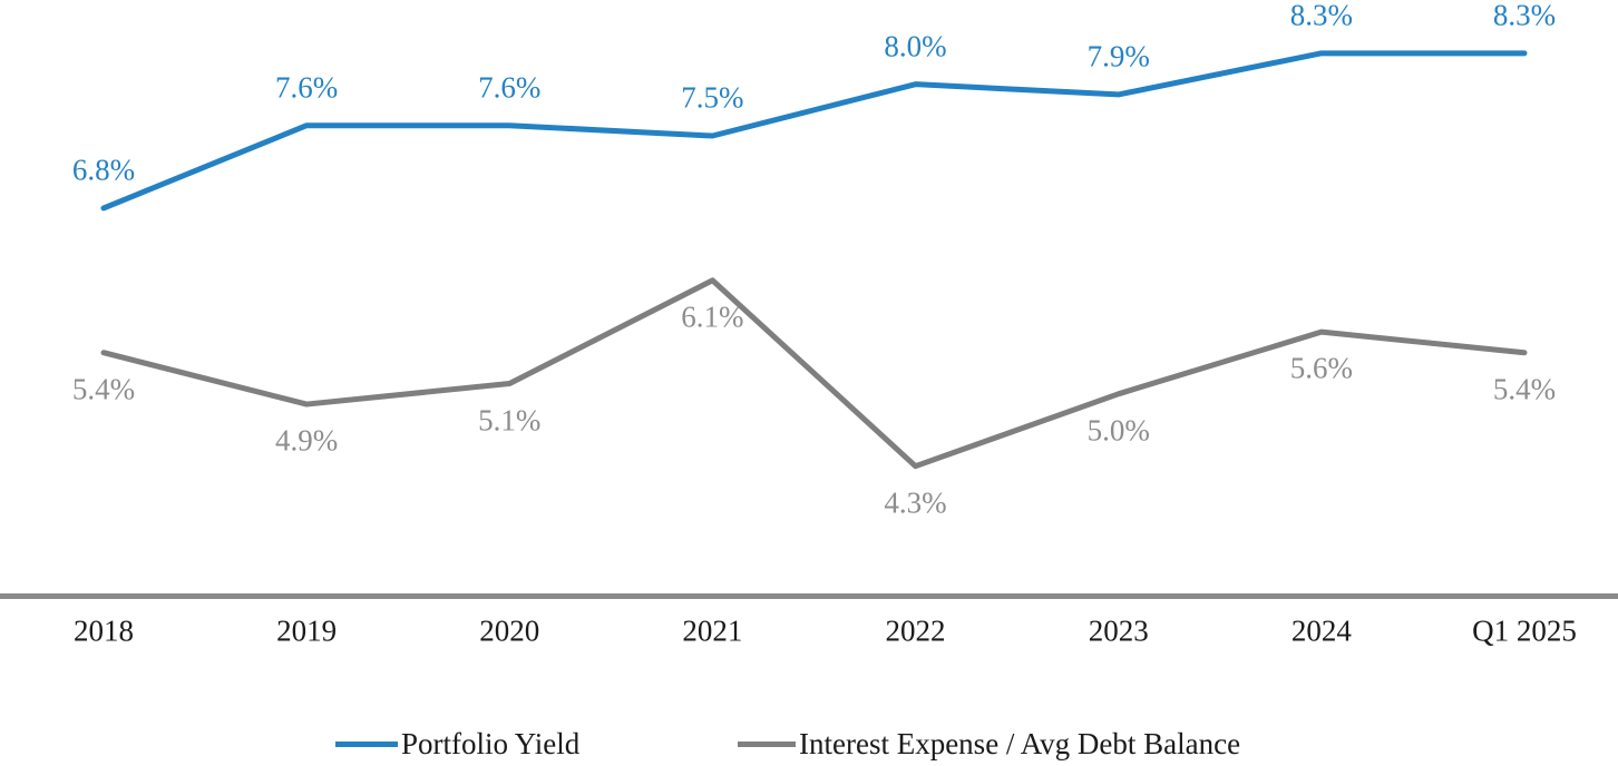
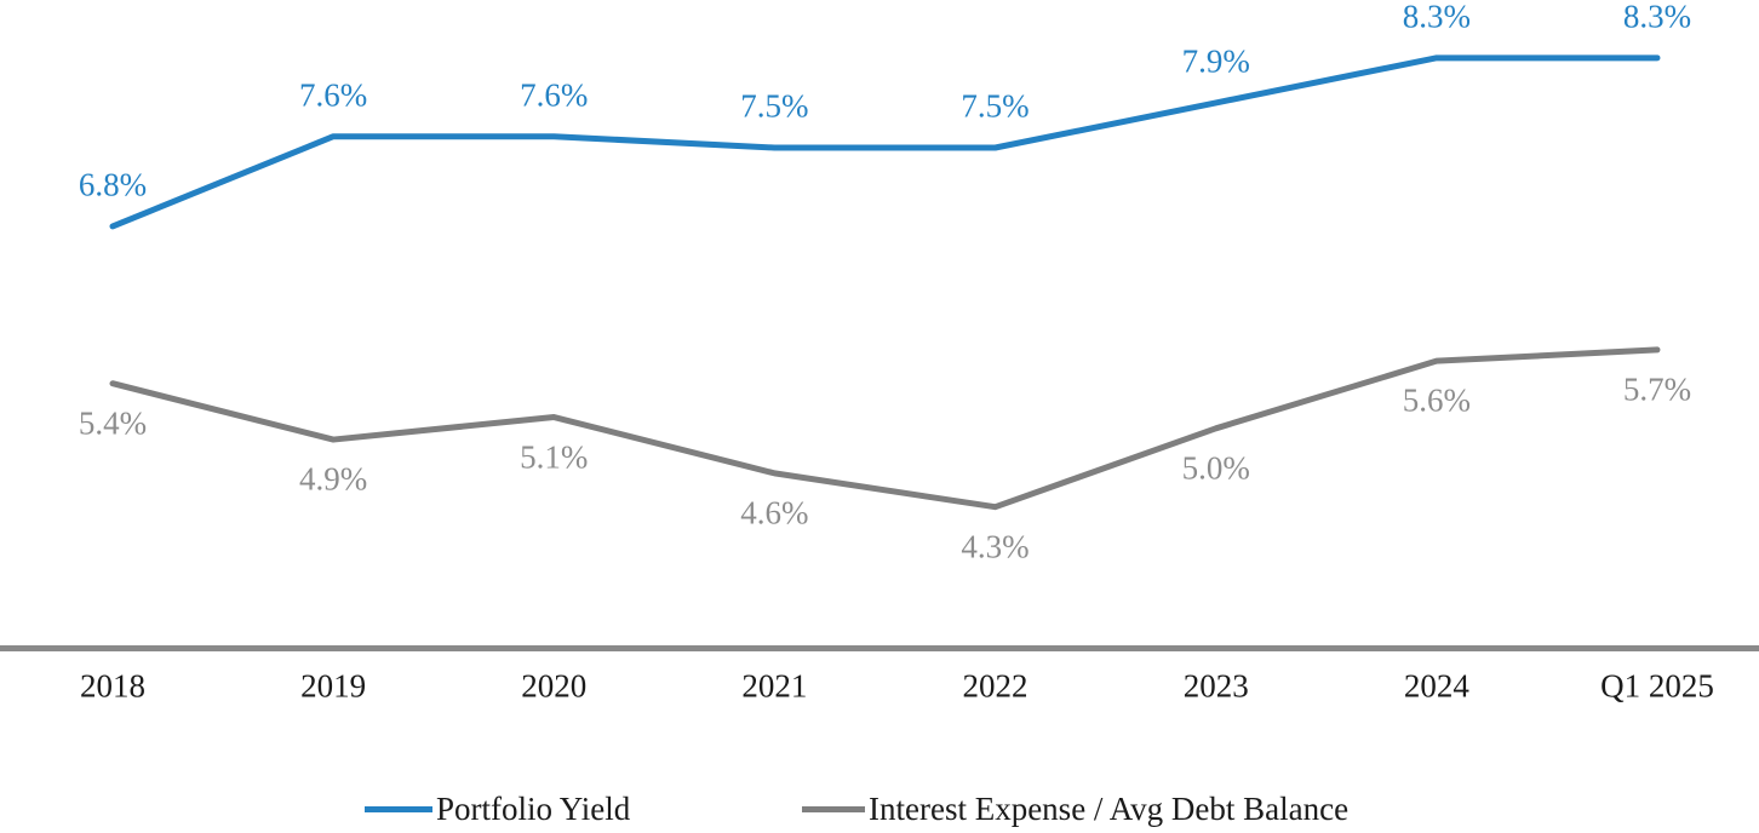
Interest Expense / Avg Debt Balance/2021: 6.1% -> 4.6%
Portfolio Yield/2022: 8.0% -> 7.5%
Interest Expense / Avg Debt Balance/Q1 2025: 5.4% -> 5.7%
